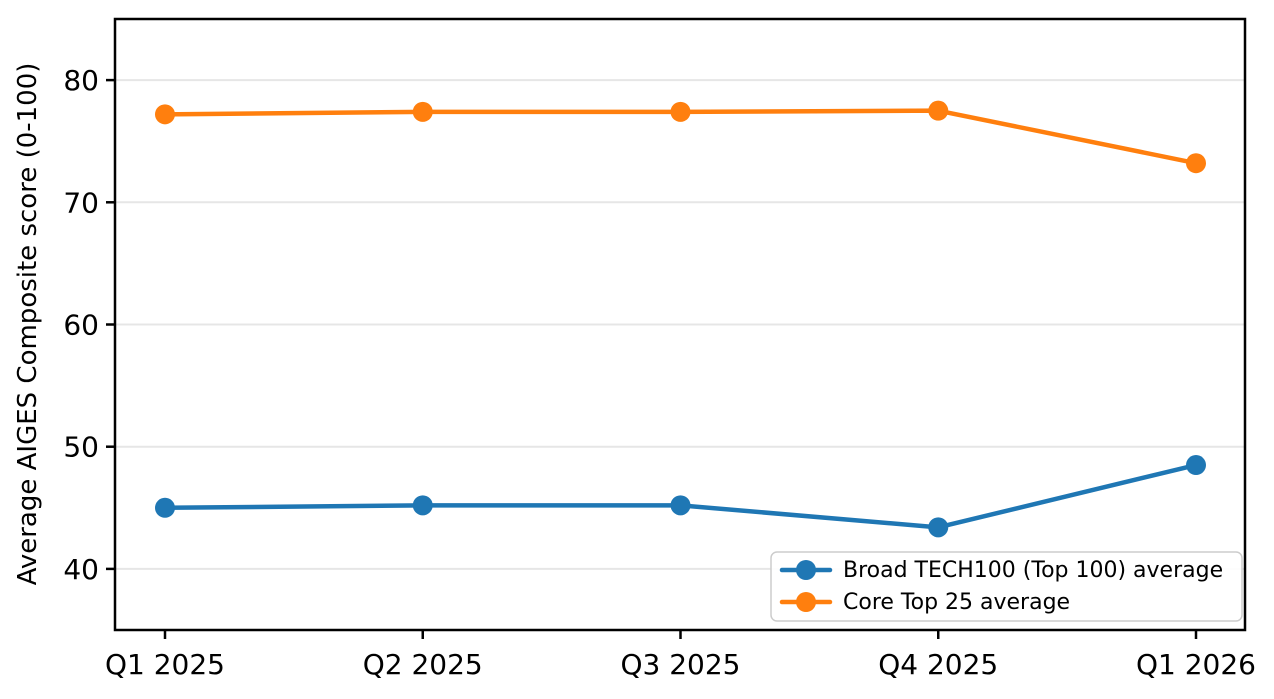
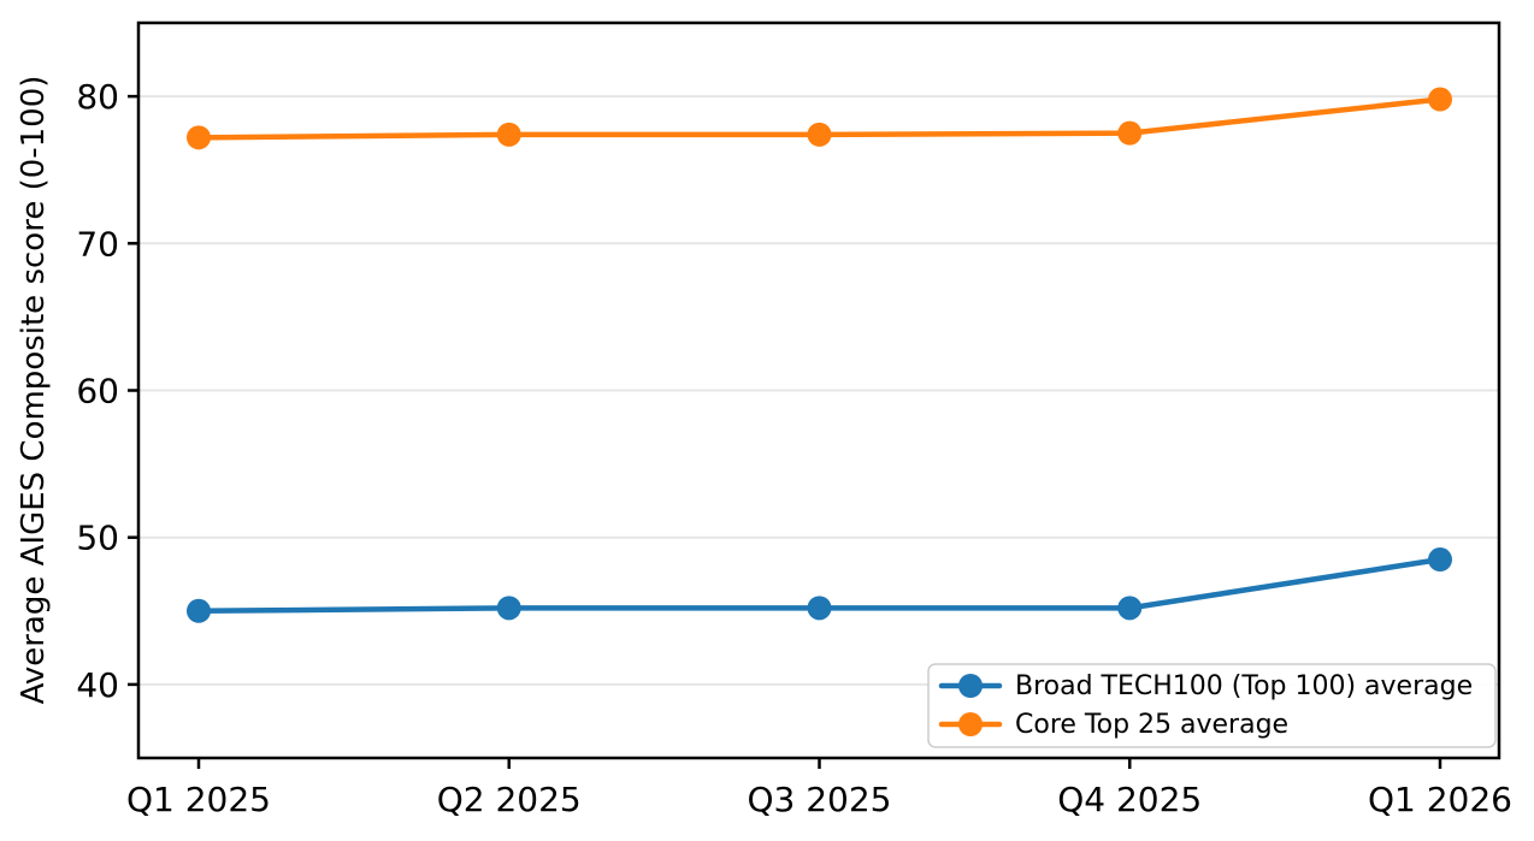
Broad TECH100 (Top 100) average/Q4 2025: 43.4 -> 45.2
Core Top 25 average/Q1 2026: 73.2 -> 79.8
